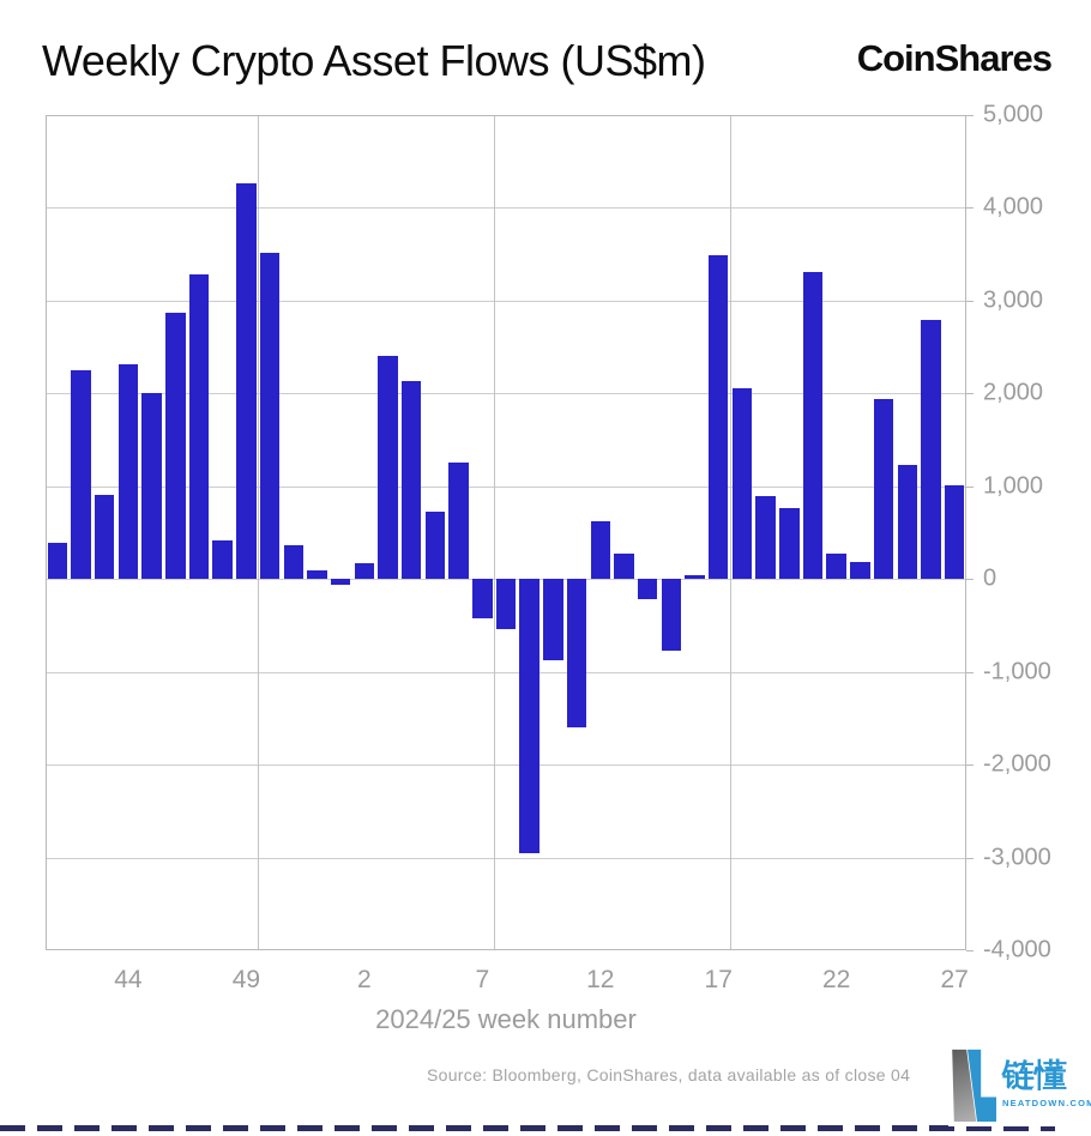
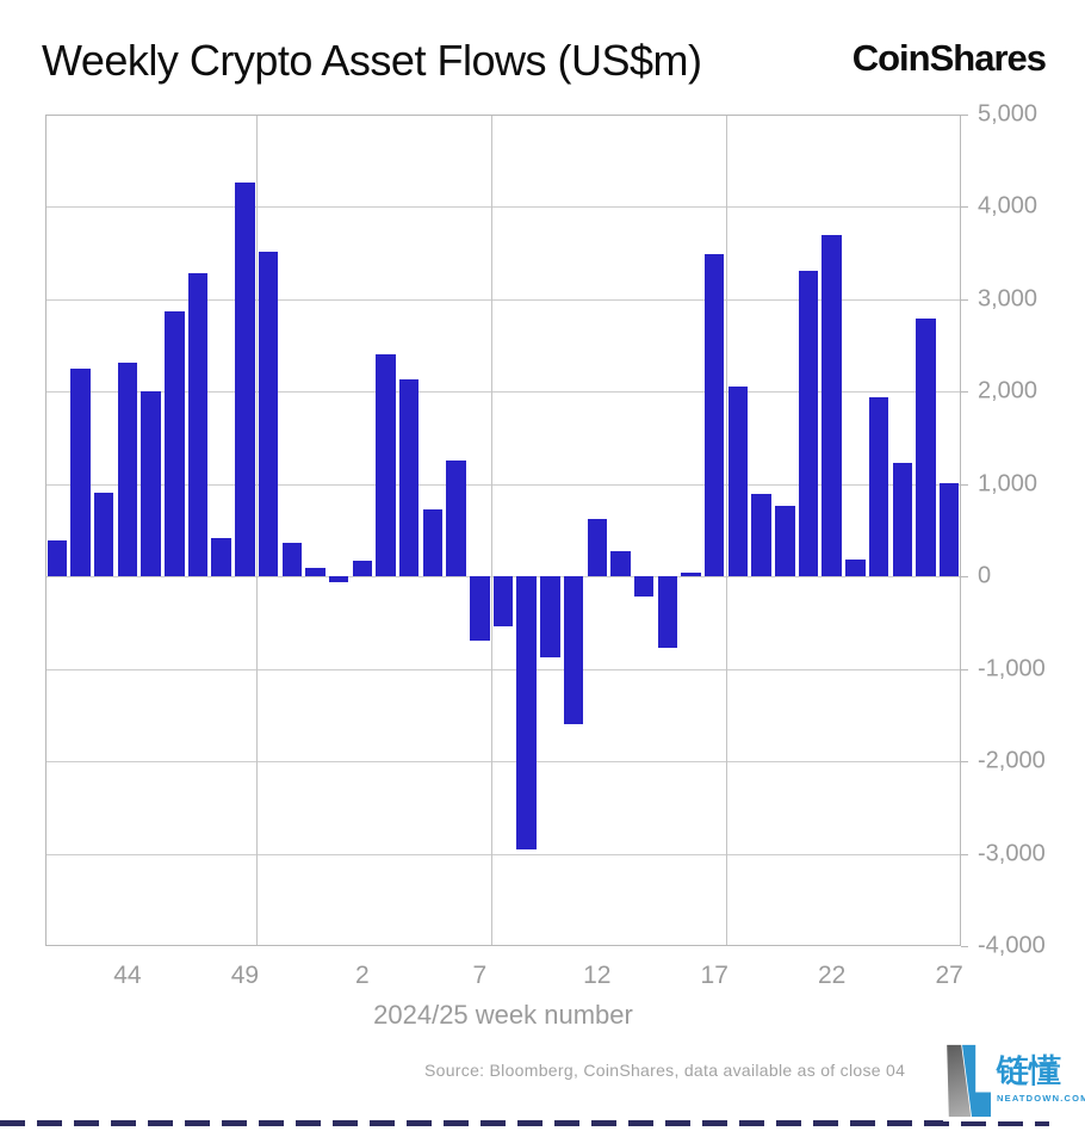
7: -400 -> -700
22: 300 -> 3700
